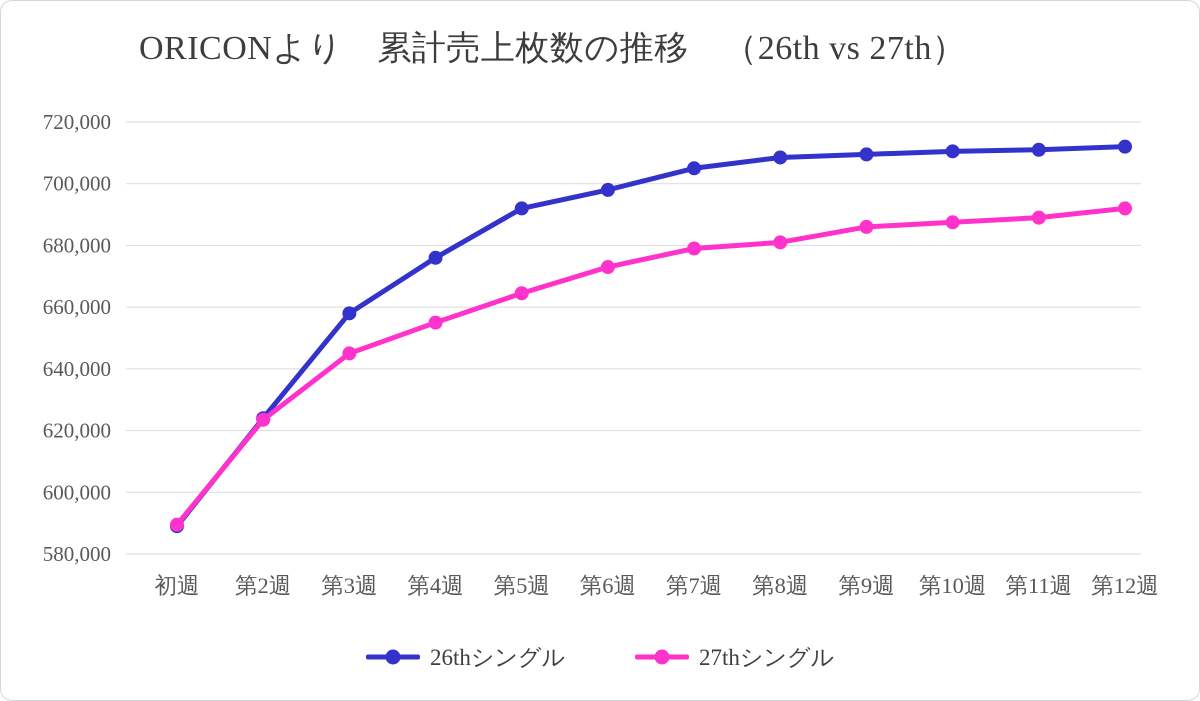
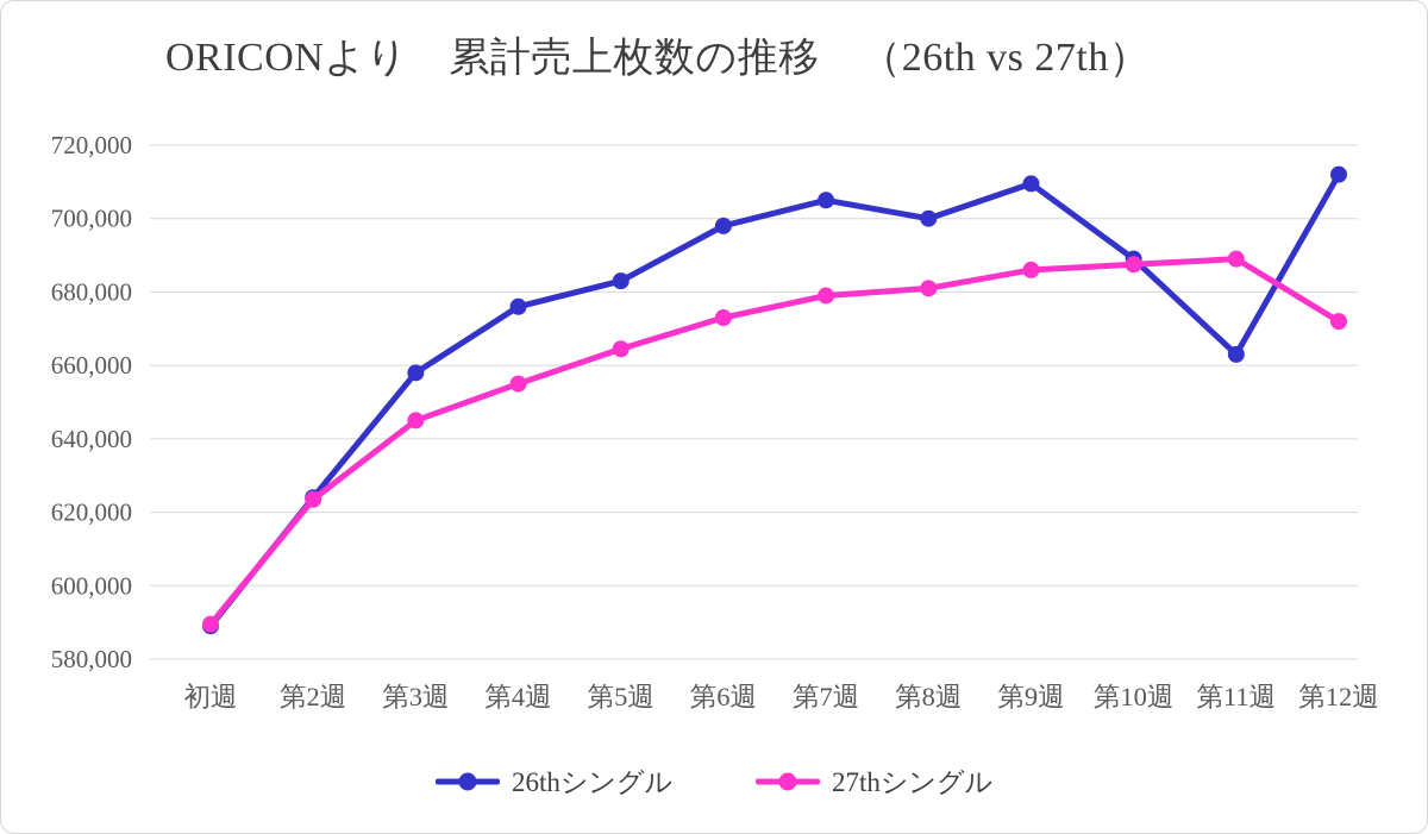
26thシングル/第5週: 692000 -> 683000
26thシングル/第8週: 708000 -> 700000
26thシングル/第10週: 710000 -> 689000
26thシングル/第11週: 711000 -> 663000
27thシングル/第12週: 692000 -> 672000
